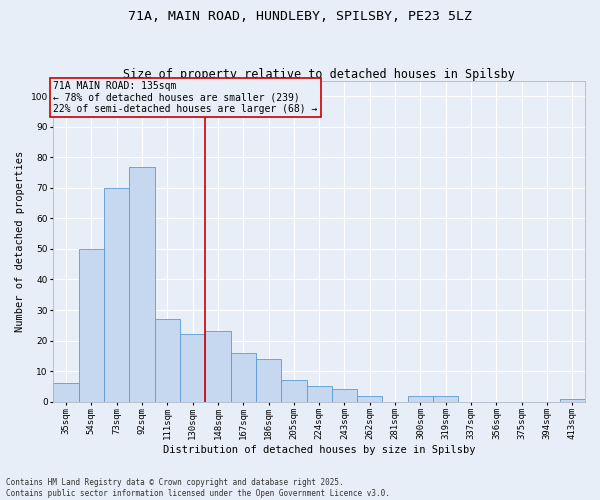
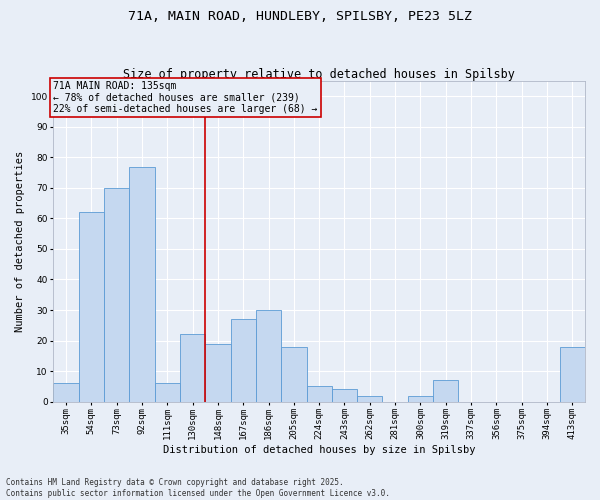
54sqm: 50 -> 62
111sqm: 27 -> 6
148sqm: 23 -> 19
167sqm: 16 -> 27
186sqm: 14 -> 30
205sqm: 7 -> 18
319sqm: 2 -> 7
413sqm: 1 -> 18
